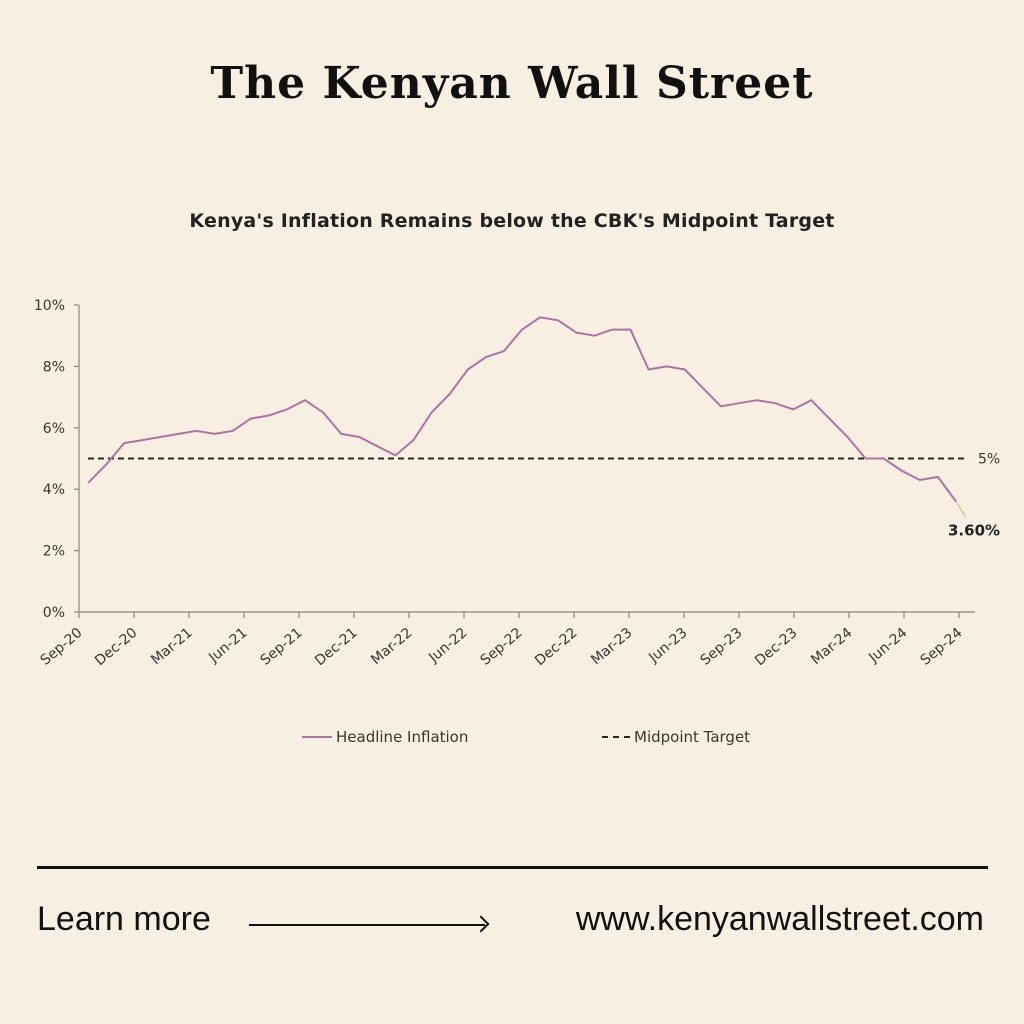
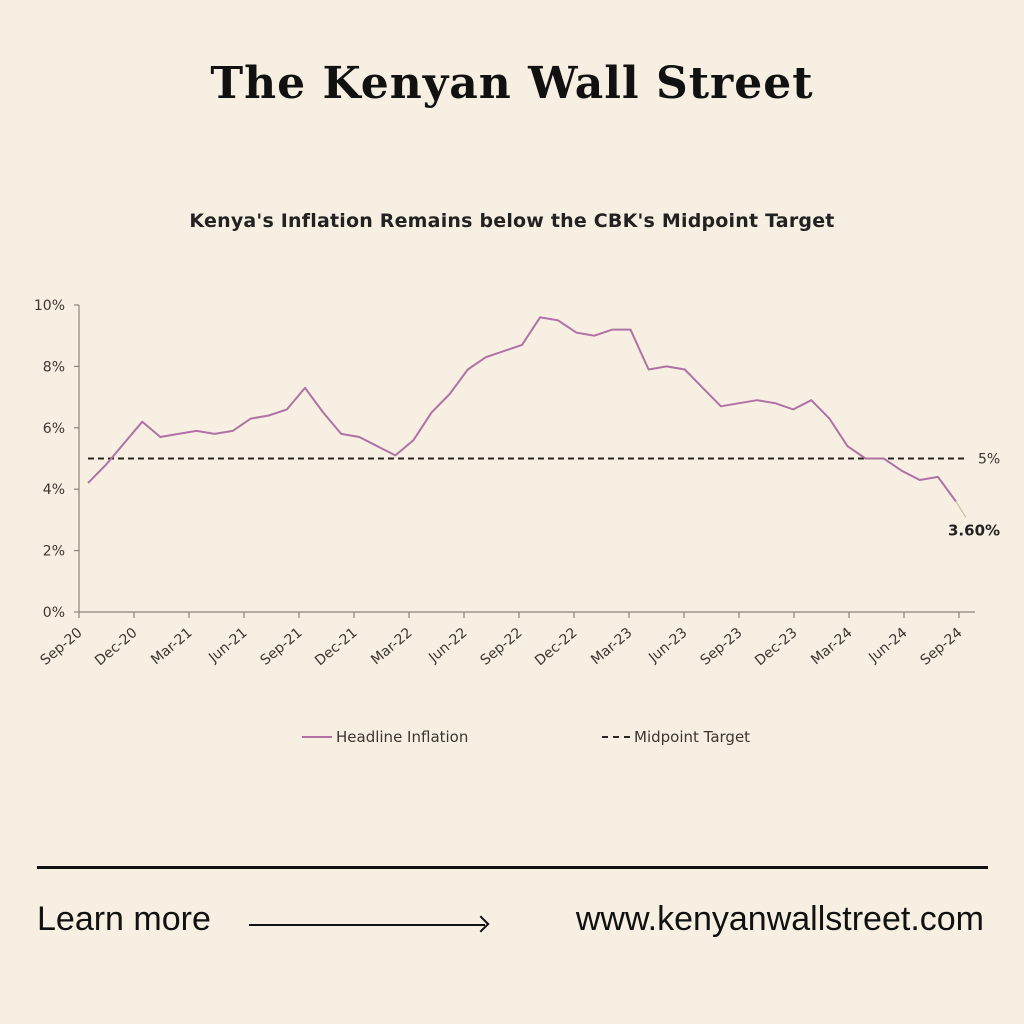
Headline Inflation/Dec-20: 5.6% -> 6.2%
Headline Inflation/Sep-21: 6.9% -> 7.3%
Headline Inflation/Sep-22: 9.2% -> 8.7%
Headline Inflation/Mar-24: 5.7% -> 5.4%
